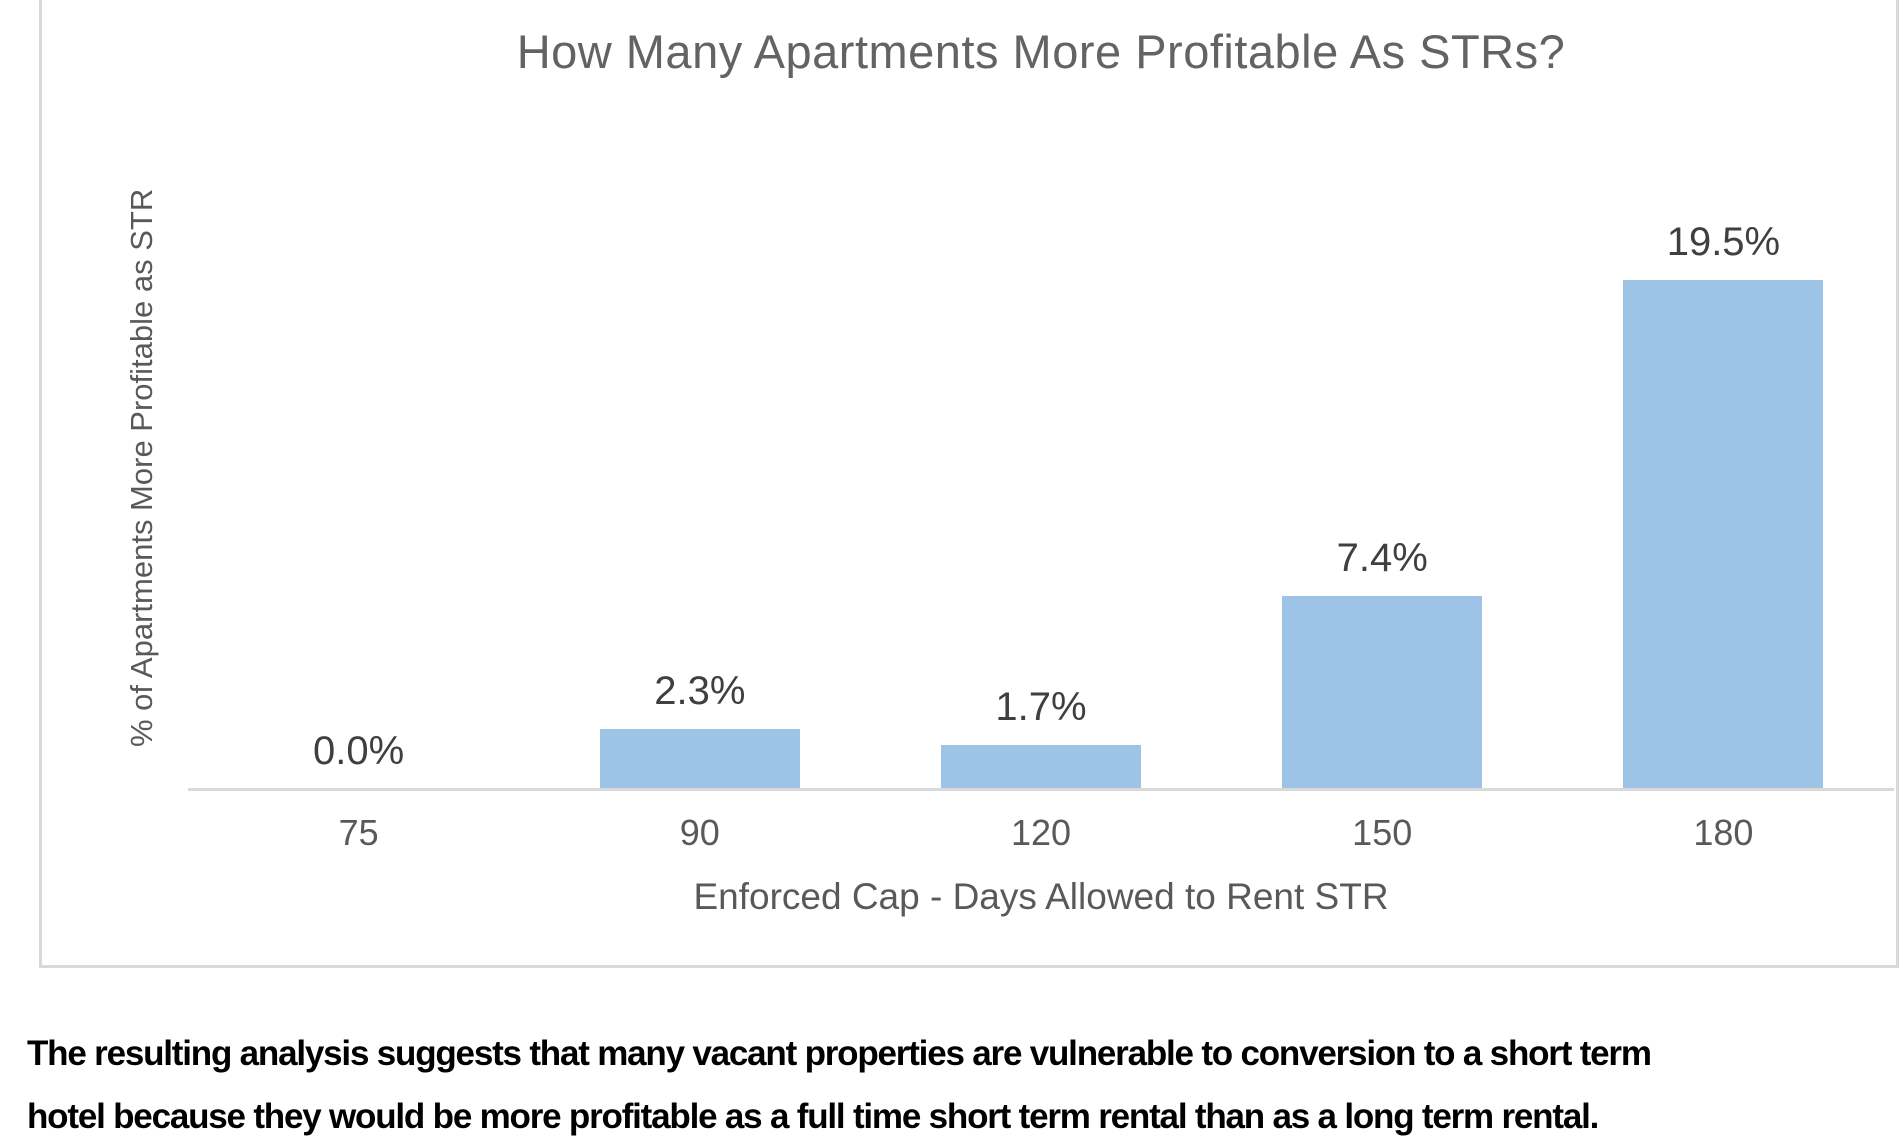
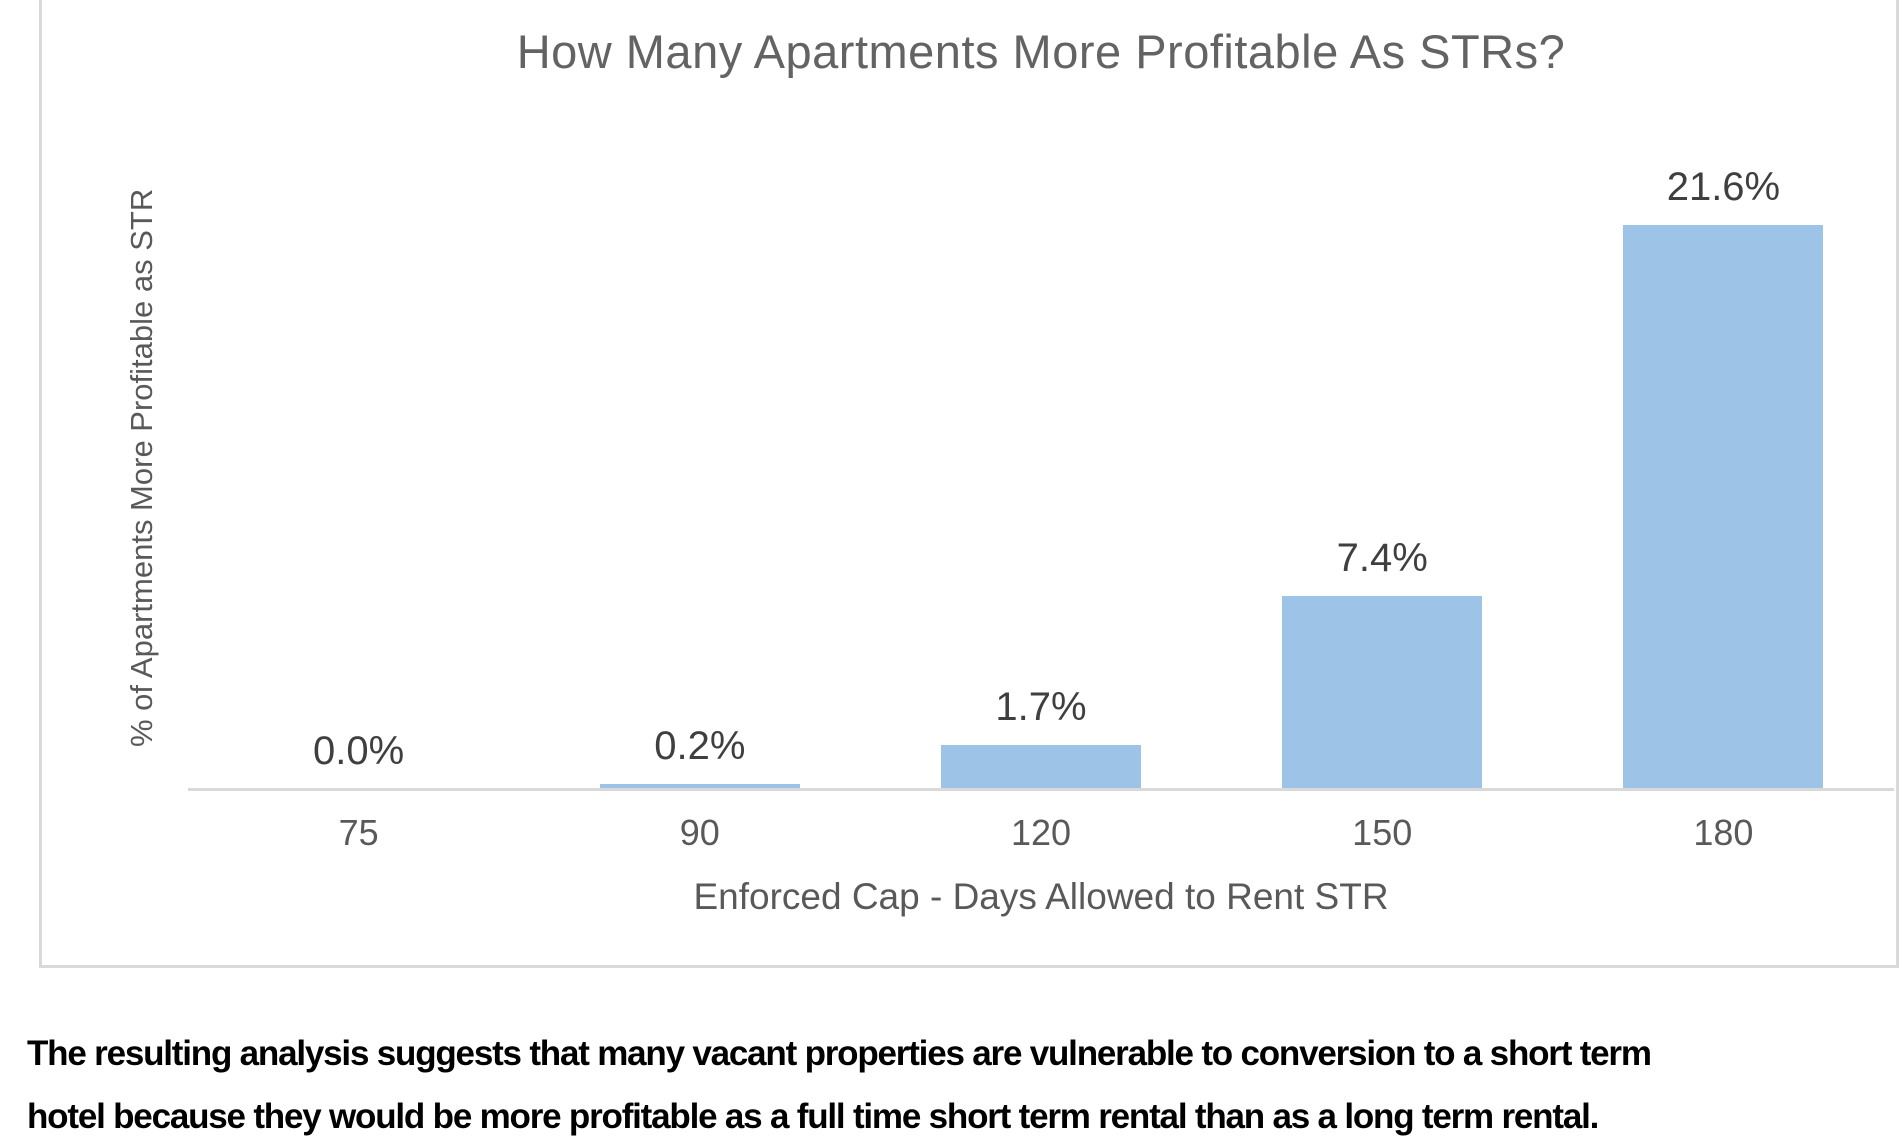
90: 2.3% -> 0.2%
180: 19.5% -> 21.6%
